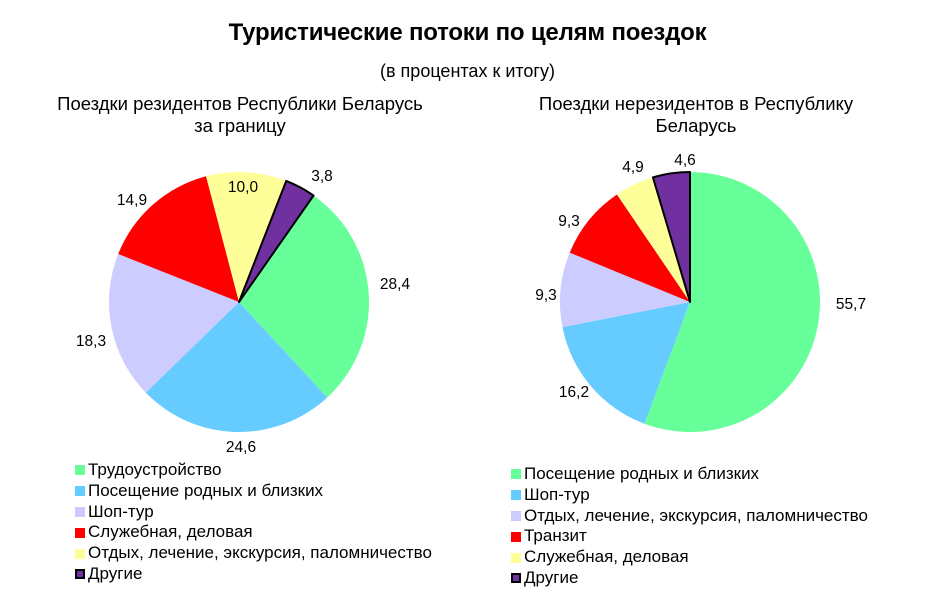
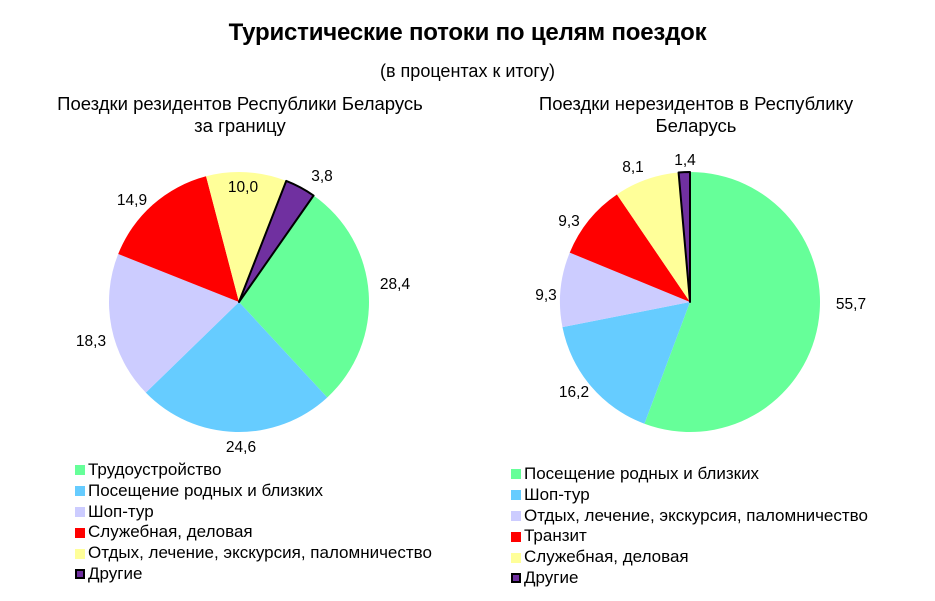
Поездки нерезидентов в Республику Беларусь/Служебная, деловая: 4,9 -> 8,1
Поездки нерезидентов в Республику Беларусь/Другие: 4,6 -> 1,4
